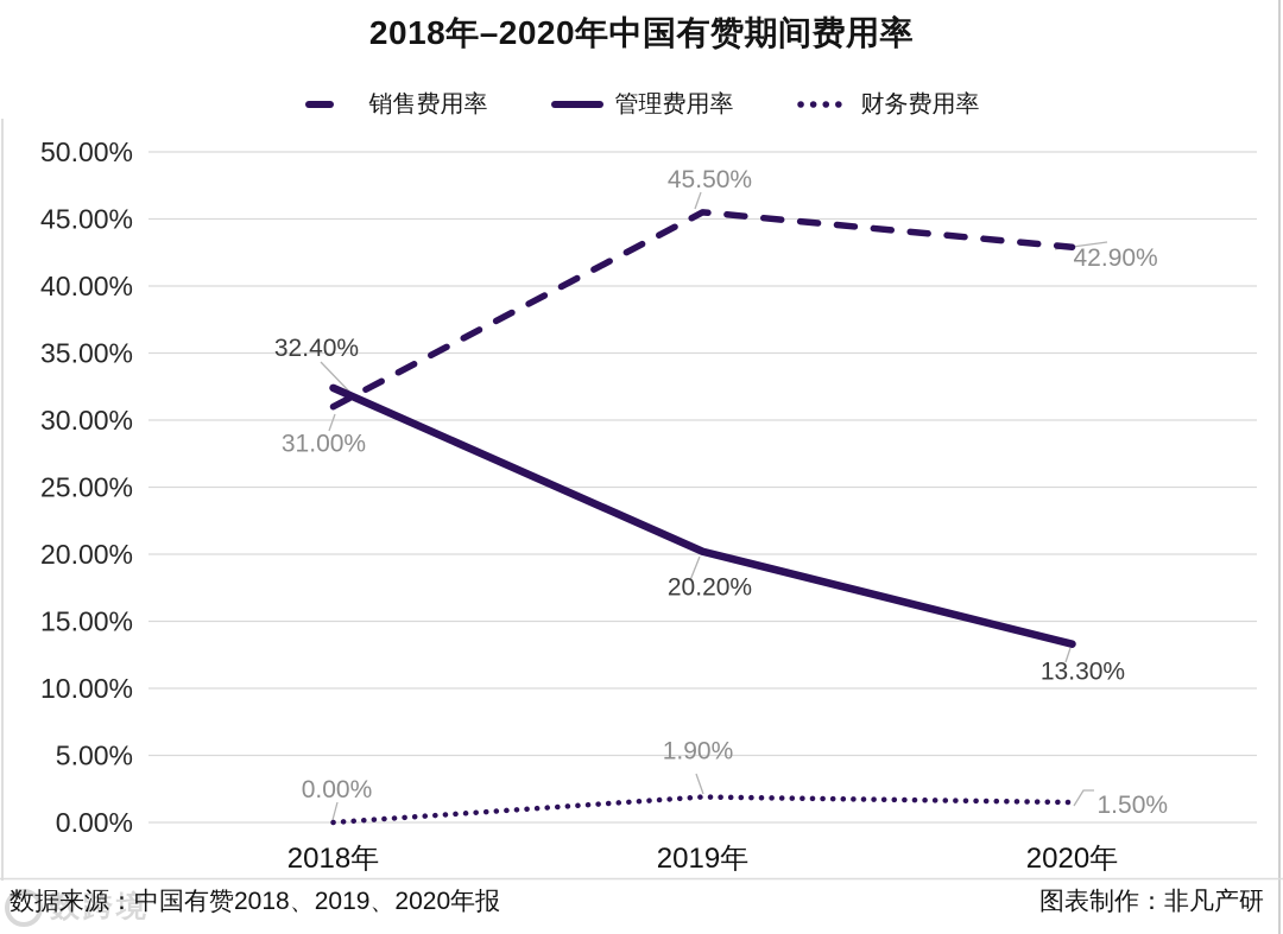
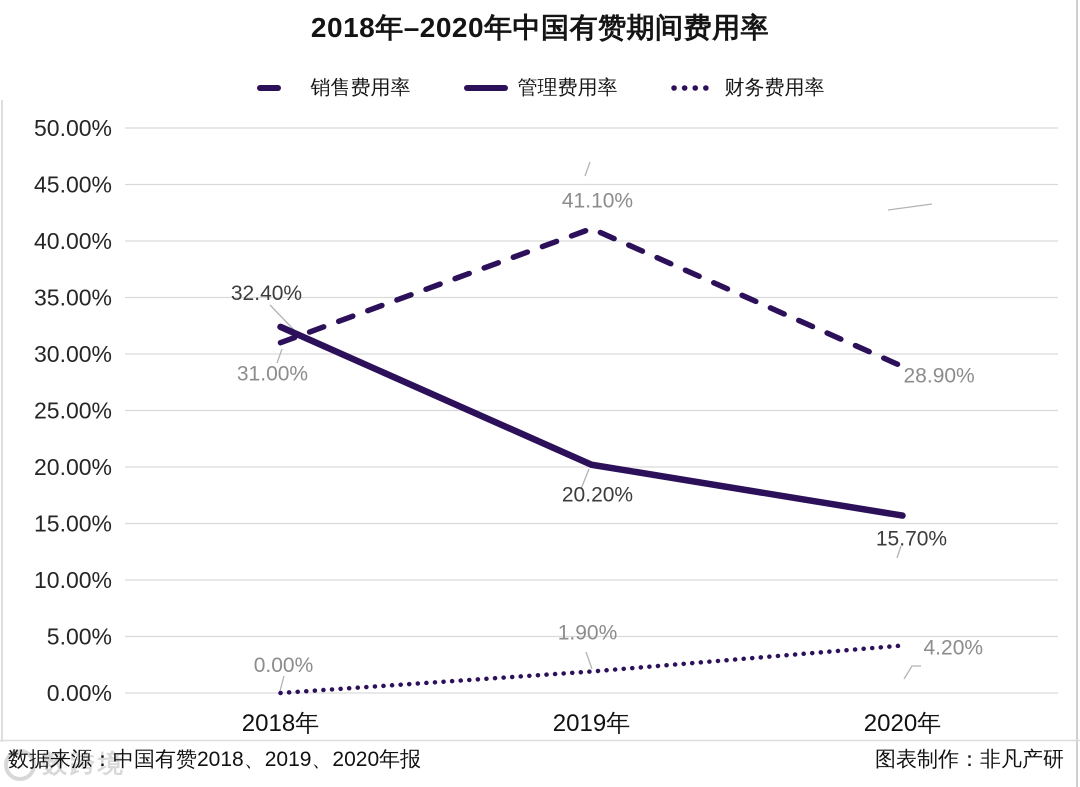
销售费用率/2019年: 45.50% -> 41.10%
销售费用率/2020年: 42.90% -> 28.90%
管理费用率/2020年: 13.30% -> 15.70%
财务费用率/2020年: 1.50% -> 4.20%
